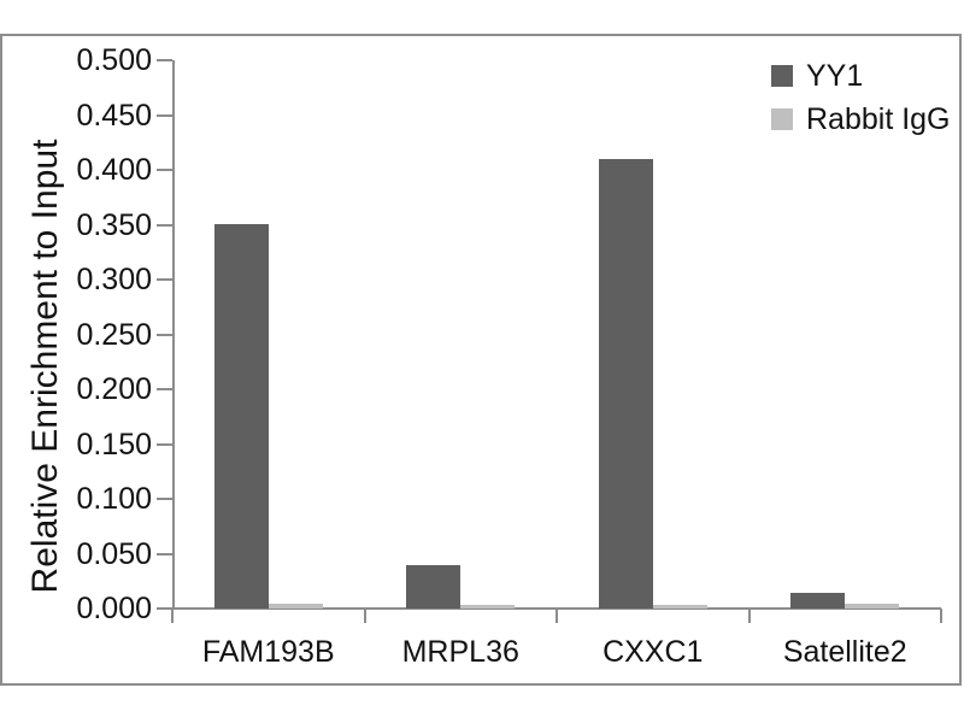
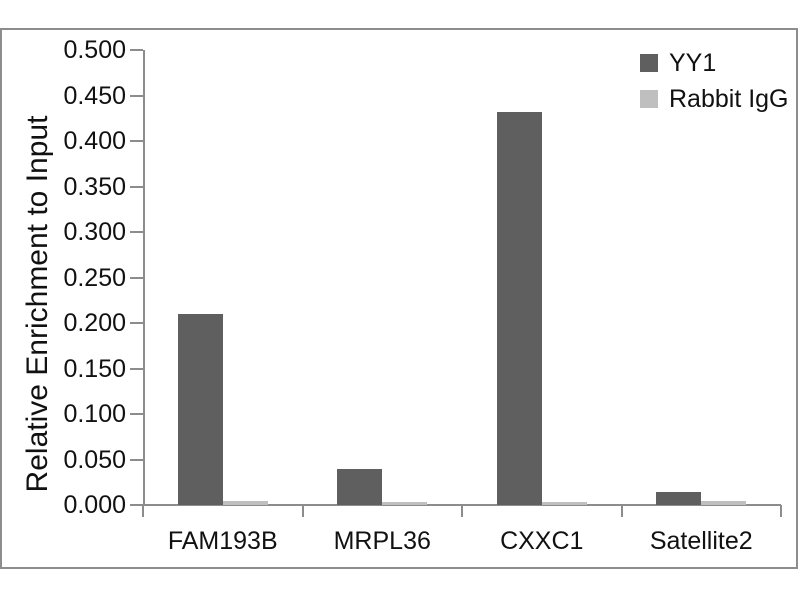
YY1/FAM193B: 0.35 -> 0.21
YY1/CXXC1: 0.41 -> 0.43
